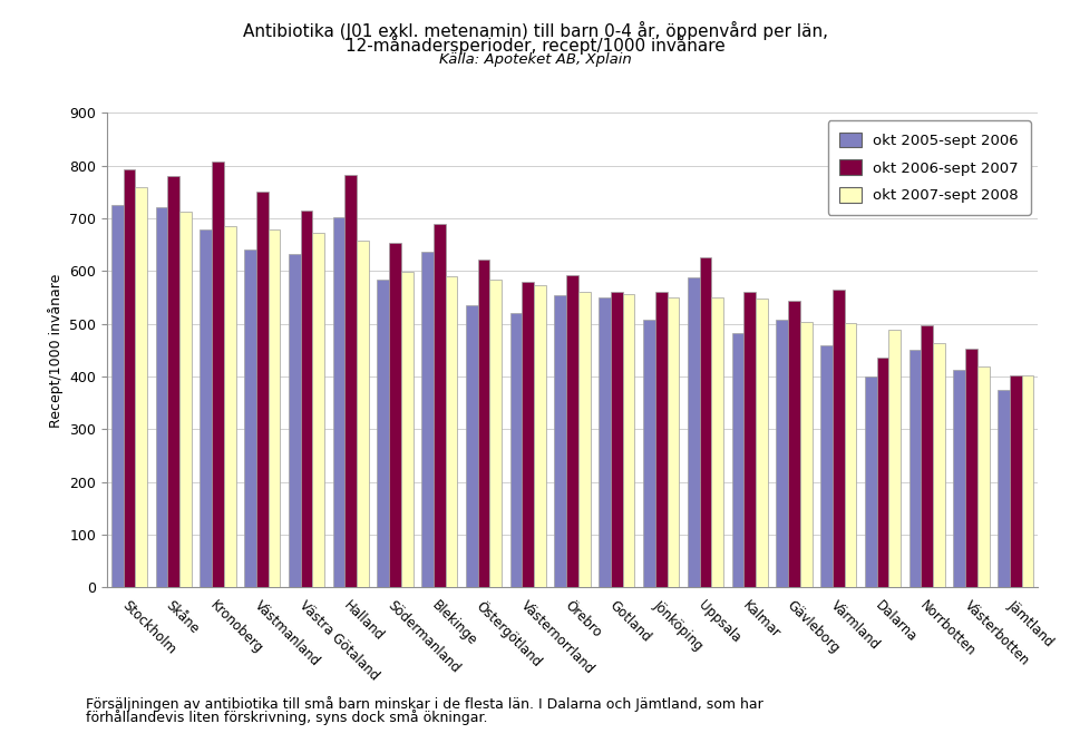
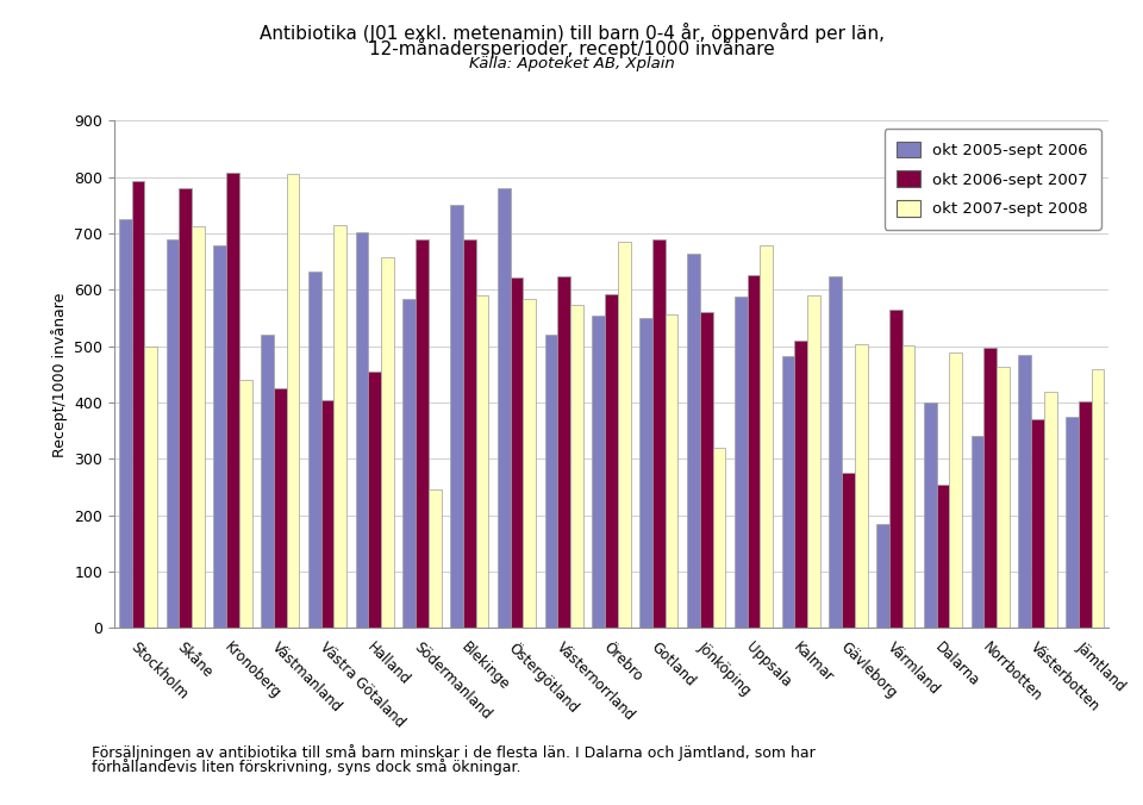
okt 2007-sept 2008/Stockholm: 760 -> 500
okt 2005-sept 2006/Skåne: 722 -> 690
okt 2007-sept 2008/Kronoberg: 686 -> 440
okt 2005-sept 2006/Västmanland: 640 -> 520
okt 2006-sept 2007/Västmanland: 750 -> 425
okt 2007-sept 2008/Västmanland: 678 -> 805
okt 2006-sept 2007/Västra Götaland: 714 -> 405
okt 2007-sept 2008/Västra Götaland: 673 -> 715
okt 2006-sept 2007/Halland: 783 -> 455
okt 2006-sept 2007/Södermanland: 653 -> 690
okt 2007-sept 2008/Södermanland: 599 -> 245
okt 2005-sept 2006/Blekinge: 637 -> 750
okt 2005-sept 2006/Östergötland: 535 -> 780
okt 2006-sept 2007/Västernorrland: 580 -> 625
okt 2007-sept 2008/Örebro: 560 -> 685
okt 2006-sept 2007/Gotland: 560 -> 690
okt 2005-sept 2006/Jönköping: 507 -> 665
okt 2007-sept 2008/Jönköping: 551 -> 320
okt 2007-sept 2008/Uppsala: 549 -> 680
okt 2006-sept 2007/Kalmar: 560 -> 510
okt 2007-sept 2008/Kalmar: 547 -> 590
okt 2005-sept 2006/Gävleborg: 508 -> 625
okt 2006-sept 2007/Gävleborg: 543 -> 275
okt 2005-sept 2006/Värmland: 460 -> 185
okt 2006-sept 2007/Dalarna: 435 -> 255
okt 2005-sept 2006/Norrbotten: 450 -> 340
okt 2005-sept 2006/Västerbotten: 412 -> 485
okt 2006-sept 2007/Västerbotten: 453 -> 370
okt 2007-sept 2008/Jämtland: 403 -> 460
